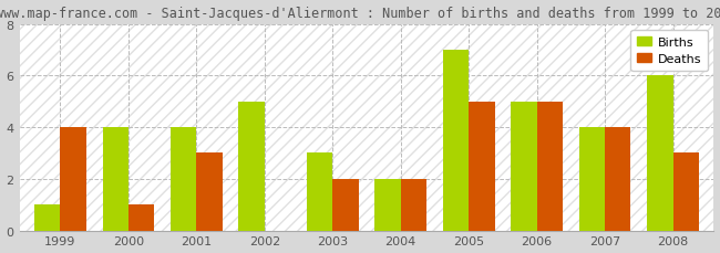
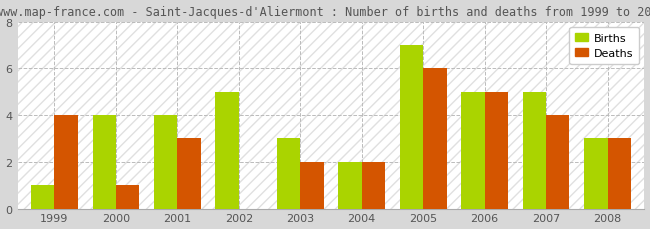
Deaths/2005: 5 -> 6
Births/2007: 4 -> 5
Births/2008: 6 -> 3
